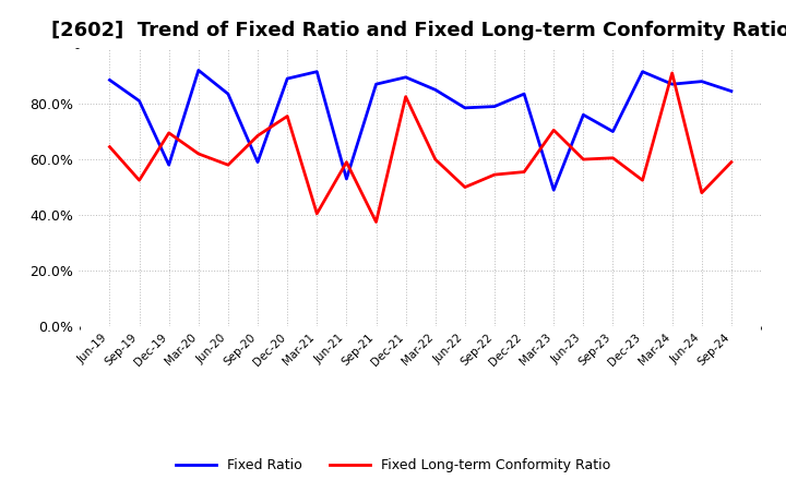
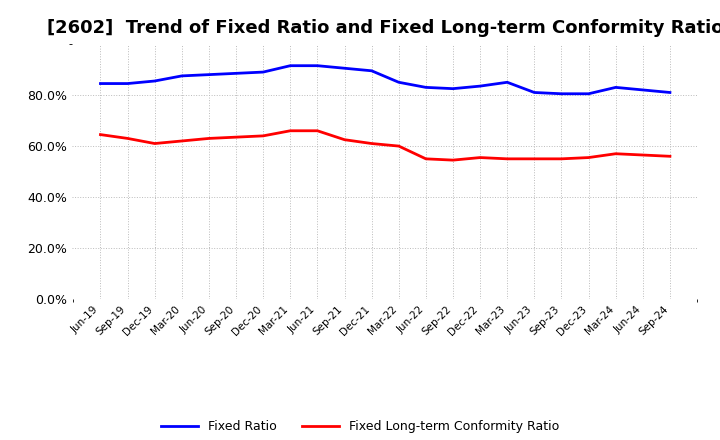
Fixed Ratio/Jun-19: 88.5% -> 84.5%
Fixed Ratio/Sep-19: 81.0% -> 84.5%
Fixed Long-term Conformity Ratio/Sep-19: 52.5% -> 63.0%
Fixed Ratio/Dec-19: 58.0% -> 85.5%
Fixed Long-term Conformity Ratio/Dec-19: 69.5% -> 61.0%
Fixed Ratio/Mar-20: 92.0% -> 87.5%
Fixed Ratio/Jun-20: 83.5% -> 88.0%
Fixed Long-term Conformity Ratio/Jun-20: 58.0% -> 63.0%
Fixed Ratio/Sep-20: 59.0% -> 88.5%
Fixed Long-term Conformity Ratio/Sep-20: 68.5% -> 63.5%
Fixed Long-term Conformity Ratio/Dec-20: 75.5% -> 64.0%
Fixed Long-term Conformity Ratio/Mar-21: 40.5% -> 66.0%
Fixed Ratio/Jun-21: 53.0% -> 91.5%
Fixed Long-term Conformity Ratio/Jun-21: 59.0% -> 66.0%
Fixed Ratio/Sep-21: 87.0% -> 90.5%
Fixed Long-term Conformity Ratio/Sep-21: 37.5% -> 62.5%
Fixed Long-term Conformity Ratio/Dec-21: 82.5% -> 61.0%
Fixed Ratio/Jun-22: 78.5% -> 83.0%
Fixed Long-term Conformity Ratio/Jun-22: 50.0% -> 55.0%
Fixed Ratio/Sep-22: 79.0% -> 82.5%
Fixed Ratio/Mar-23: 49.0% -> 85.0%
Fixed Long-term Conformity Ratio/Mar-23: 70.5% -> 55.0%
Fixed Ratio/Jun-23: 76.0% -> 81.0%
Fixed Long-term Conformity Ratio/Jun-23: 60.0% -> 55.0%
Fixed Ratio/Sep-23: 70.0% -> 80.5%
Fixed Long-term Conformity Ratio/Sep-23: 60.5% -> 55.0%
Fixed Ratio/Dec-23: 91.5% -> 80.5%
Fixed Long-term Conformity Ratio/Dec-23: 52.5% -> 55.5%
Fixed Ratio/Mar-24: 87.0% -> 83.0%
Fixed Long-term Conformity Ratio/Mar-24: 91.0% -> 57.0%
Fixed Ratio/Jun-24: 88.0% -> 82.0%
Fixed Long-term Conformity Ratio/Jun-24: 48.0% -> 56.5%
Fixed Ratio/Sep-24: 84.5% -> 81.0%
Fixed Long-term Conformity Ratio/Sep-24: 59.0% -> 56.0%
